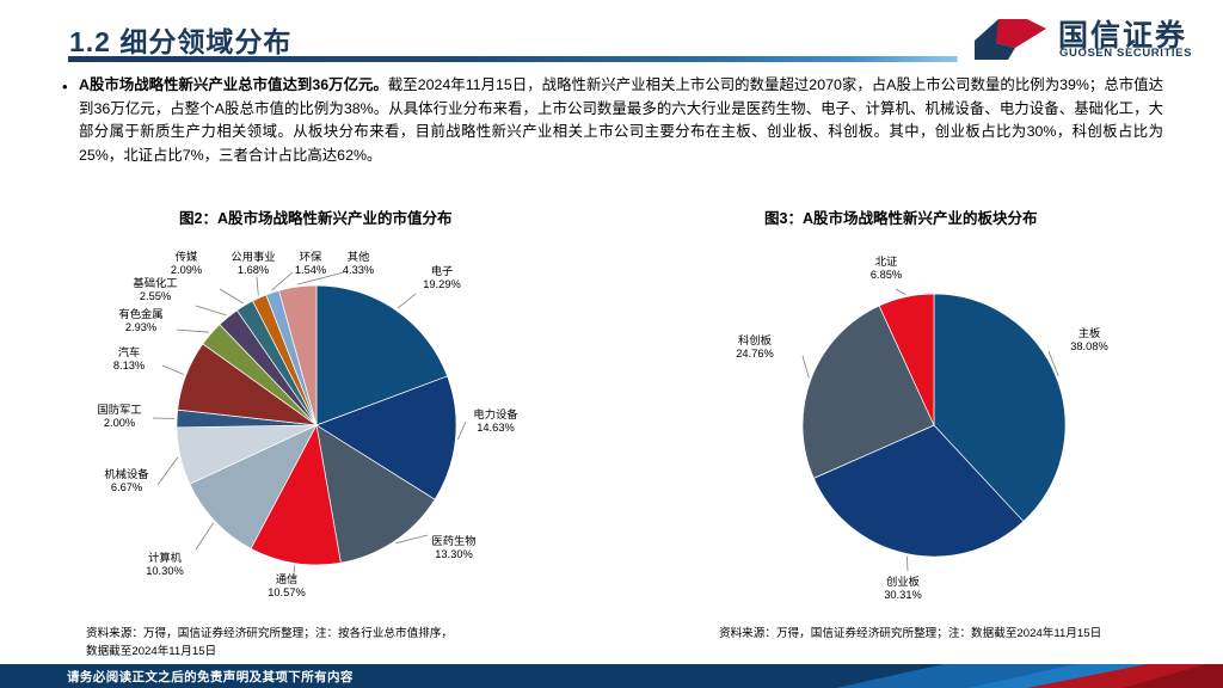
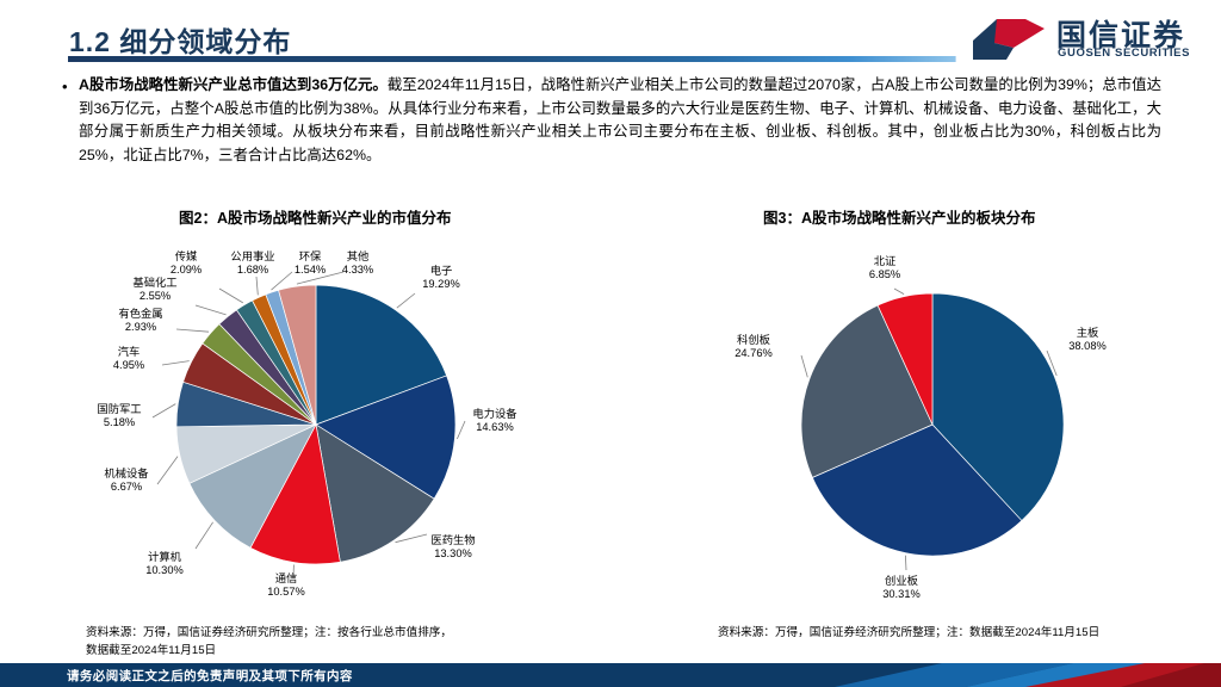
图2：A股市场战略性新兴产业的市值分布/国防军工: 2.00% -> 5.18%
图2：A股市场战略性新兴产业的市值分布/汽车: 8.13% -> 4.95%
